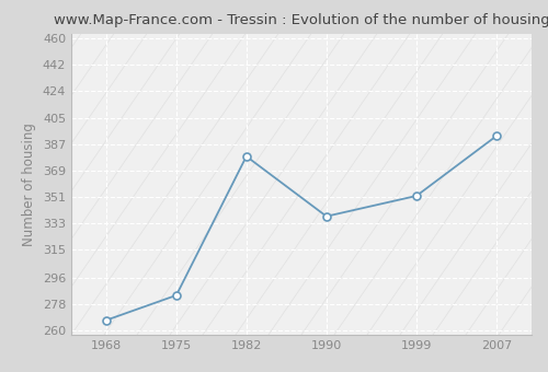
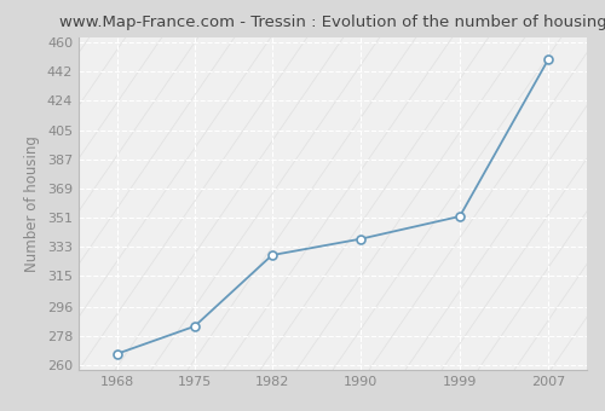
1982: 379 -> 328
2007: 393 -> 449
